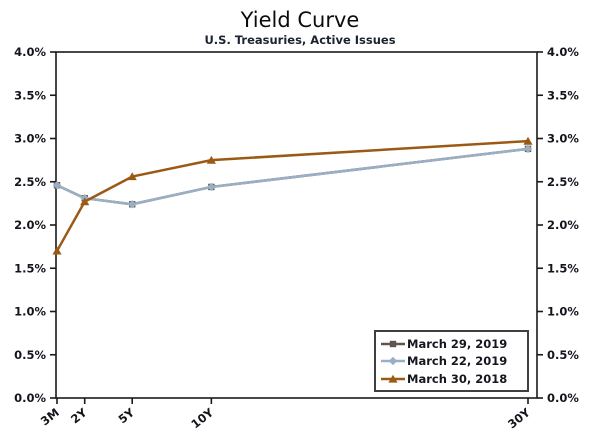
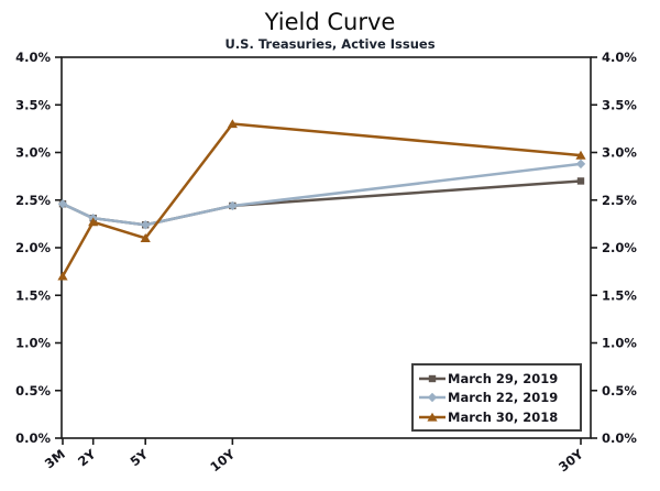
March 30, 2018/5Y: 2.6% -> 2.1%
March 30, 2018/10Y: 2.8% -> 3.3%
March 29, 2019/30Y: 2.9% -> 2.7%
